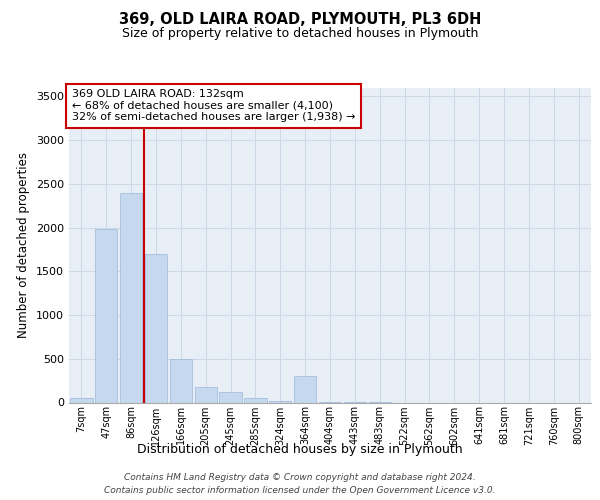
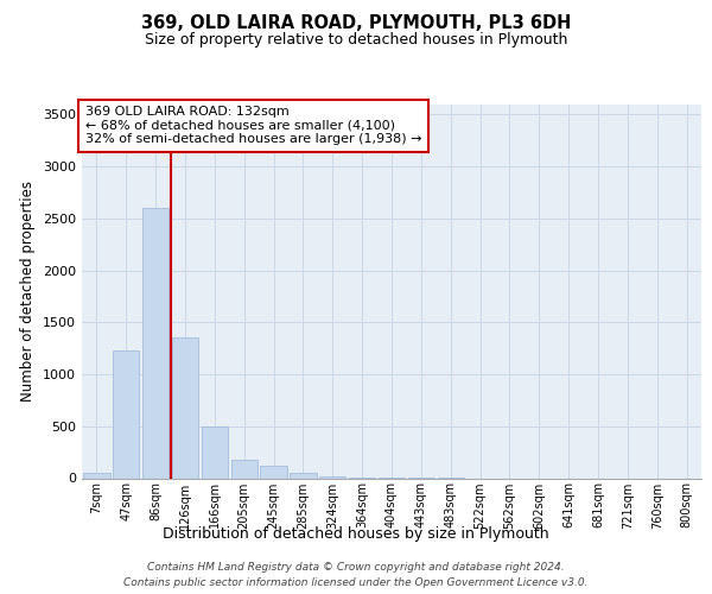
47sqm: 1980 -> 1230
86sqm: 2400 -> 2600
126sqm: 1700 -> 1350
364sqm: 300 -> 10
